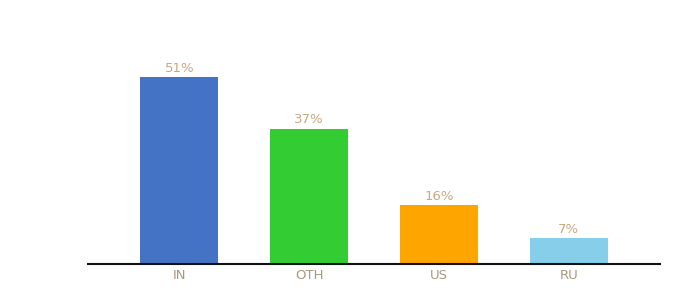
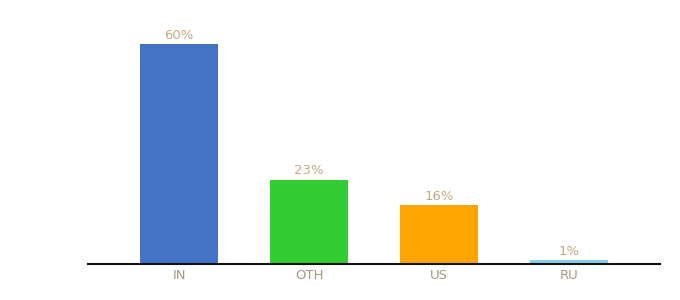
IN: 51% -> 60%
OTH: 37% -> 23%
RU: 7% -> 1%
